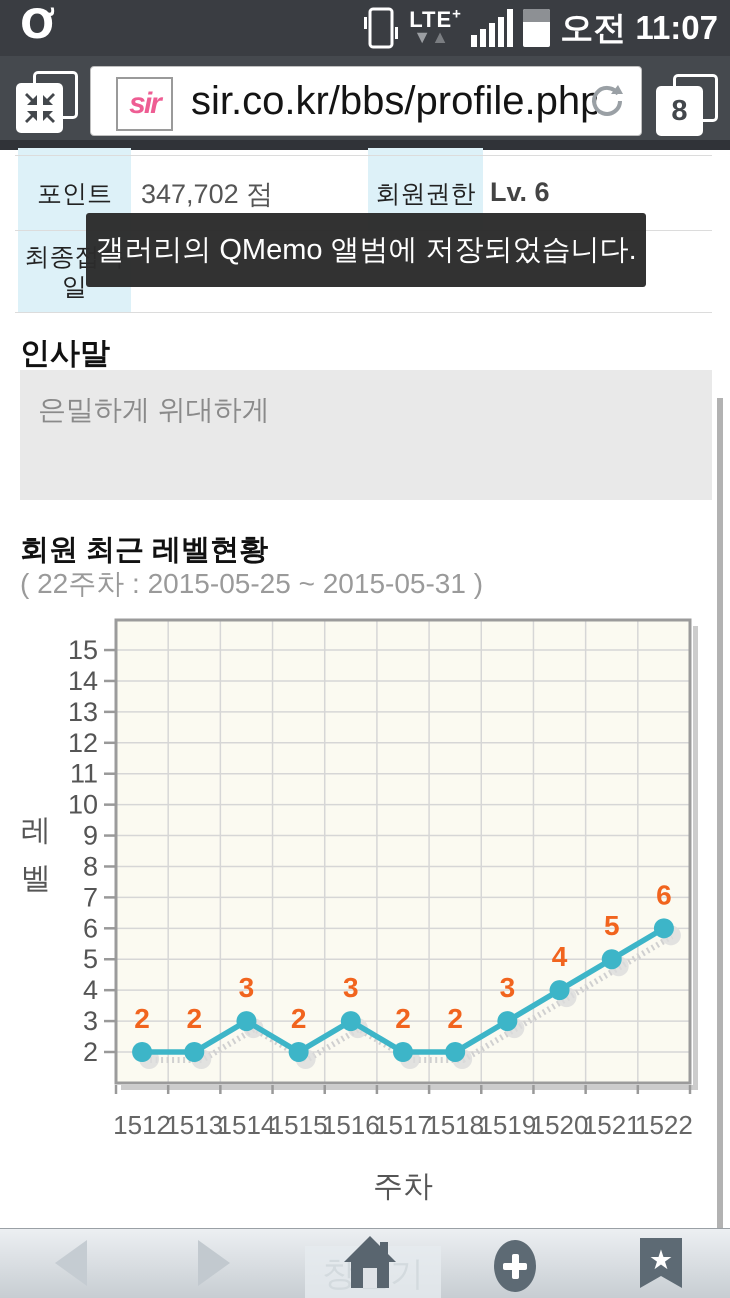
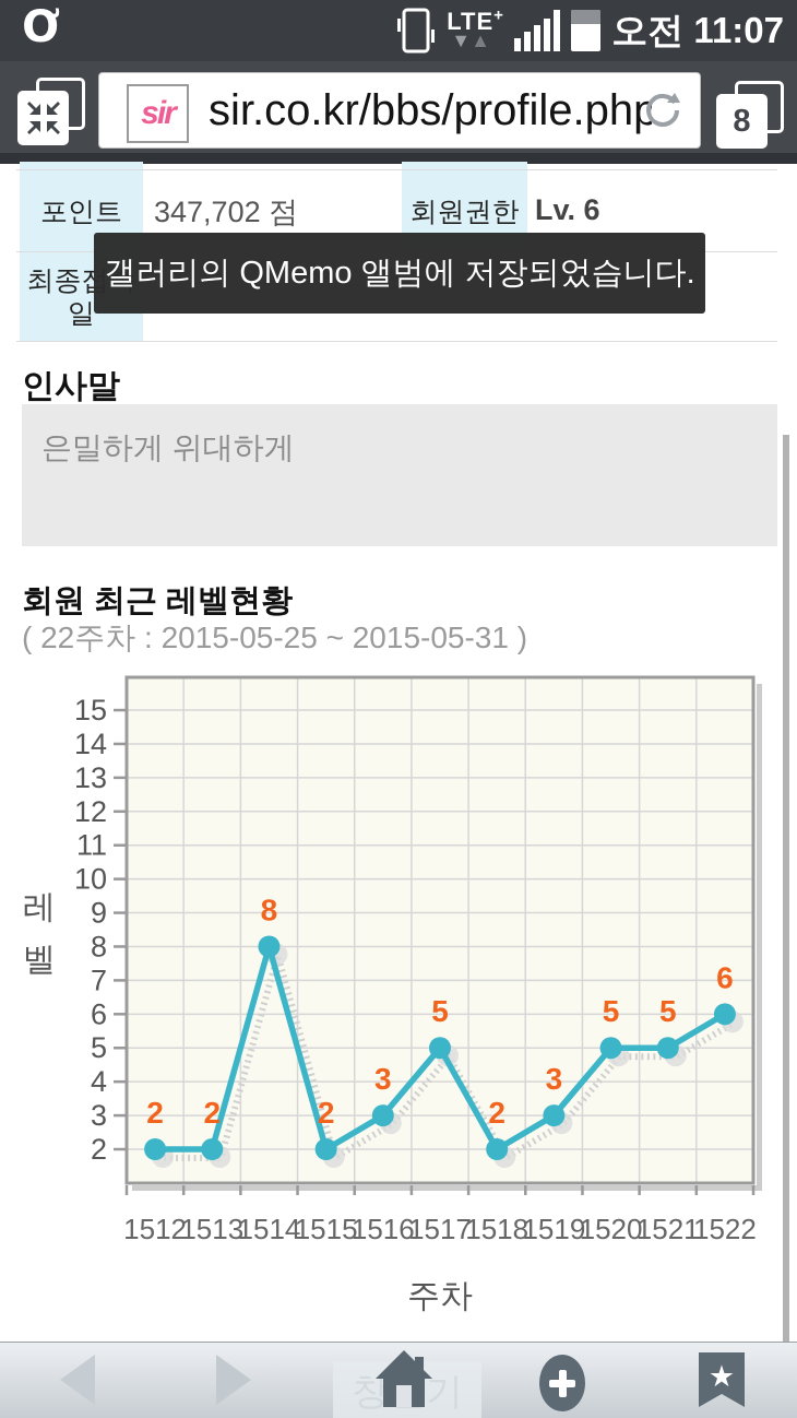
1514: 3 -> 8
1517: 2 -> 5
1520: 4 -> 5
